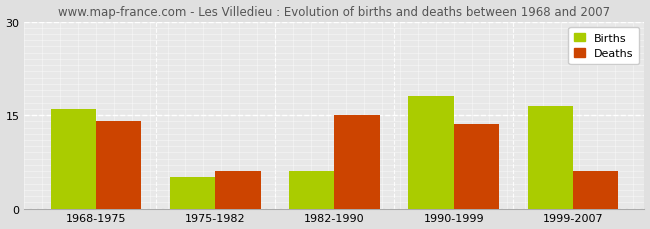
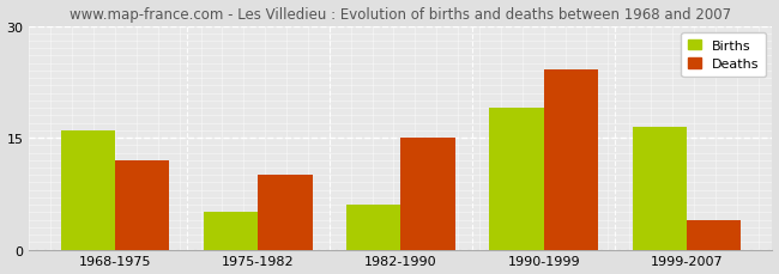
Deaths/1968-1975: 14.0 -> 12.0
Deaths/1975-1982: 6.0 -> 10.0
Births/1990-1999: 18.0 -> 19.0
Deaths/1990-1999: 13.5 -> 24.2
Deaths/1999-2007: 6.0 -> 4.0
